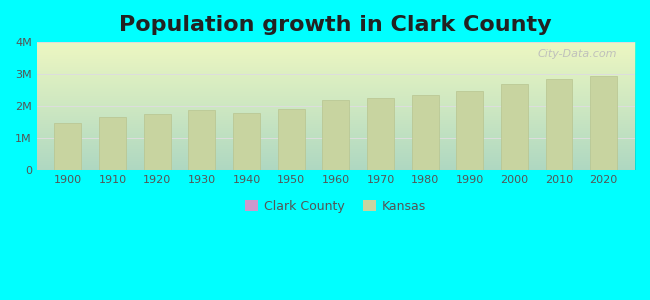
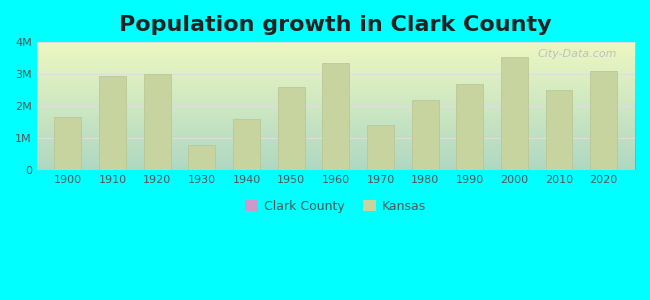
1900: 1.47M -> 1.65M
1910: 1.66M -> 2.95M
1920: 1.77M -> 3.00M
1930: 1.88M -> 0.80M
1940: 1.80M -> 1.60M
1950: 1.90M -> 2.60M
1960: 2.18M -> 3.35M
1970: 2.25M -> 1.40M
1980: 2.36M -> 2.20M
1990: 2.48M -> 2.70M
2000: 2.69M -> 3.55M
2010: 2.85M -> 2.50M
2020: 2.94M -> 3.10M
